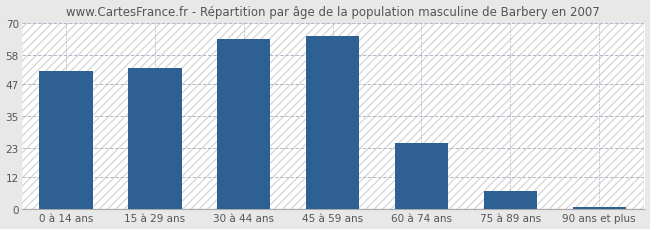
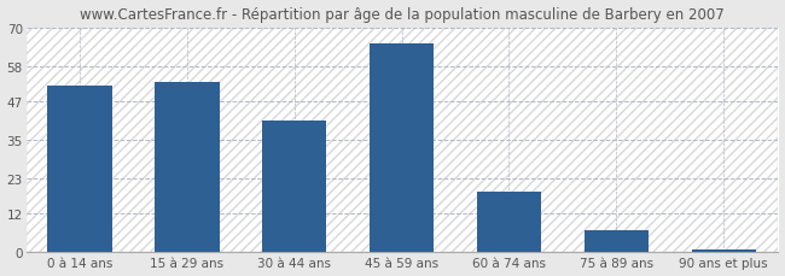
30 à 44 ans: 64 -> 41
60 à 74 ans: 25 -> 19
